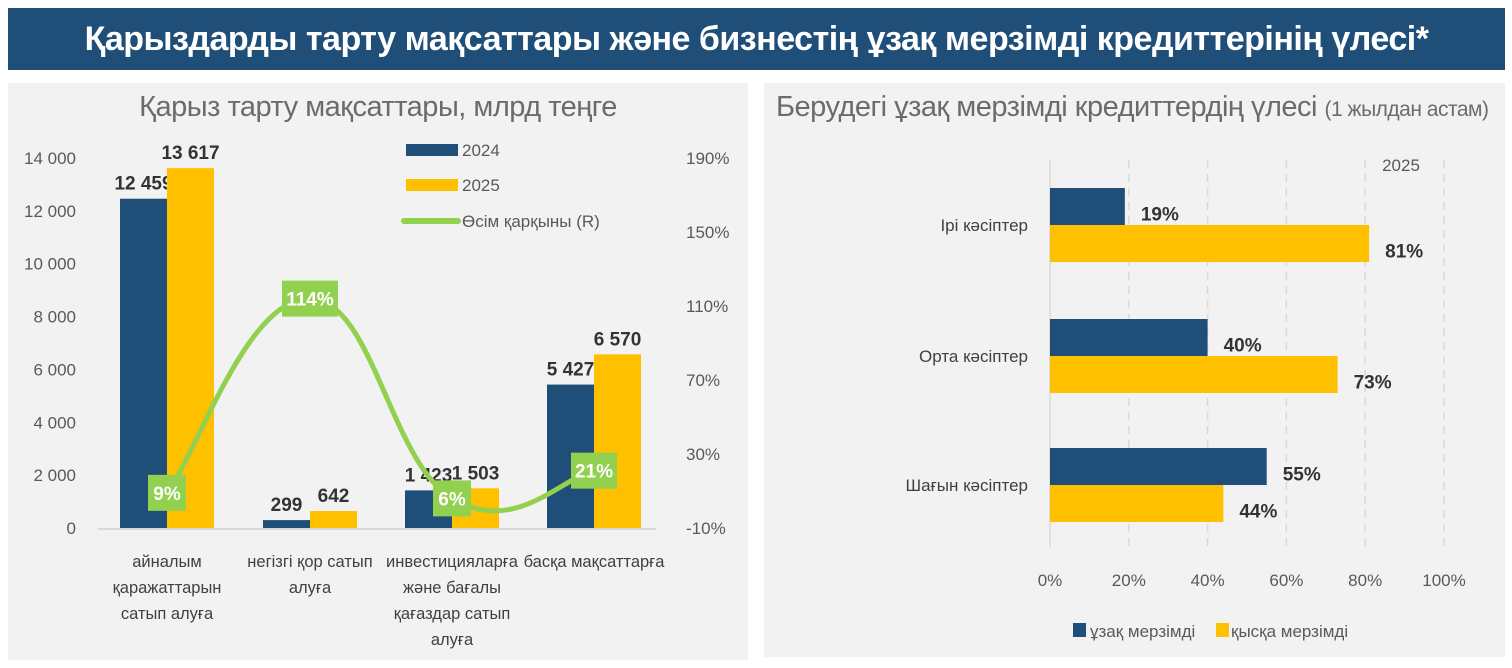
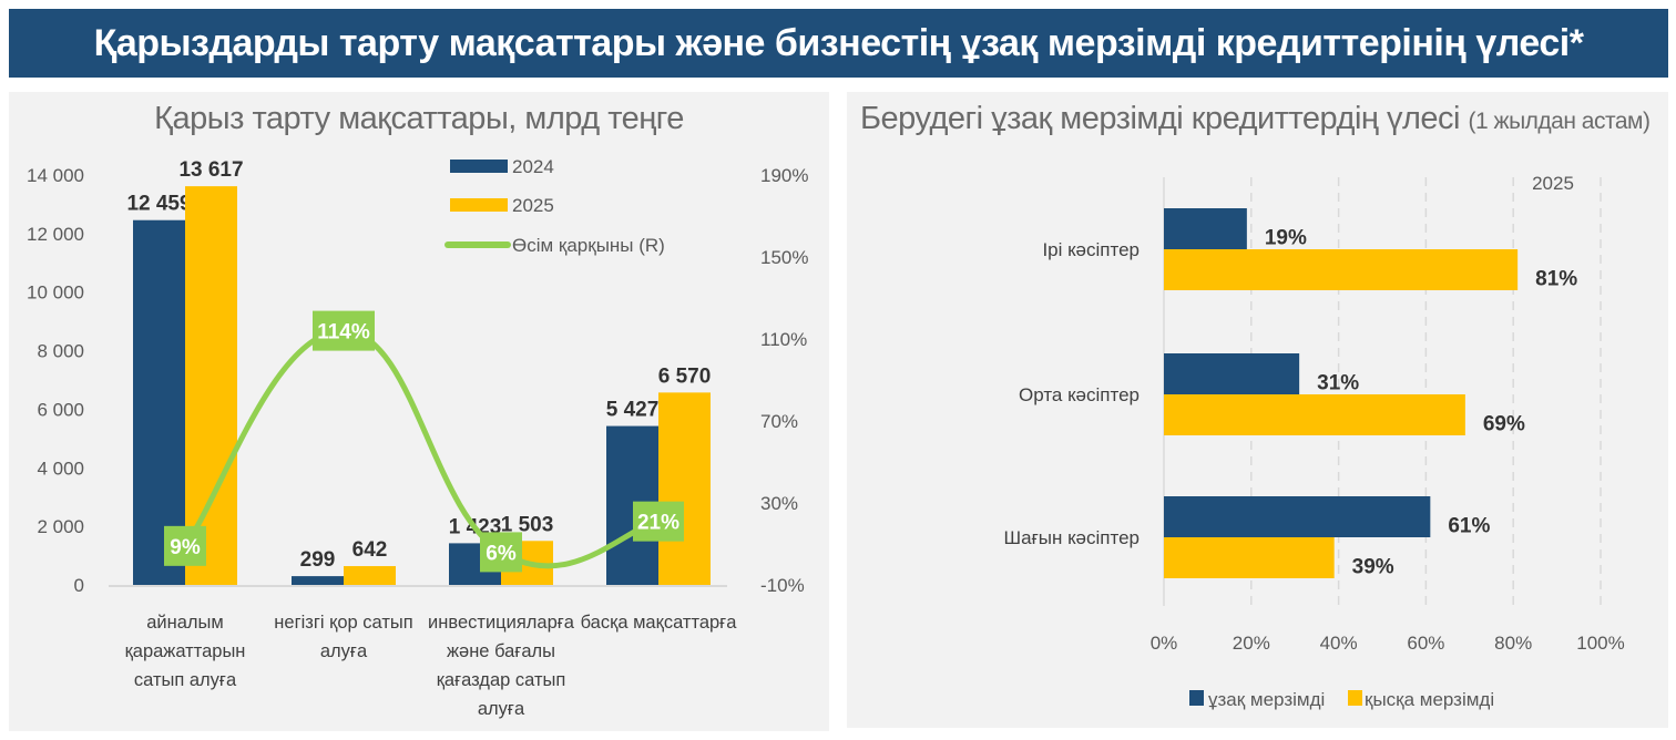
Берудегі ұзақ мерзімді кредиттердің үлесі/ұзақ мерзімді/Орта кәсіптер: 40% -> 31%
Берудегі ұзақ мерзімді кредиттердің үлесі/қысқа мерзімді/Орта кәсіптер: 73% -> 69%
Берудегі ұзақ мерзімді кредиттердің үлесі/ұзақ мерзімді/Шағын кәсіптер: 55% -> 61%
Берудегі ұзақ мерзімді кредиттердің үлесі/қысқа мерзімді/Шағын кәсіптер: 44% -> 39%
